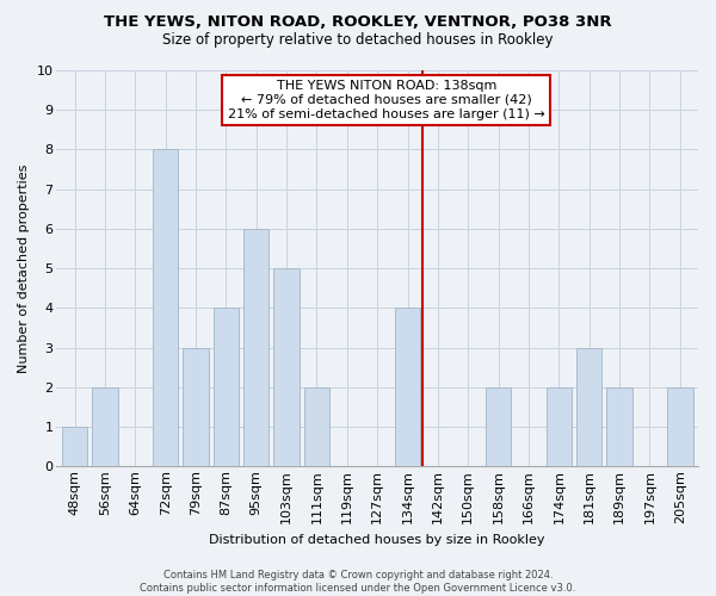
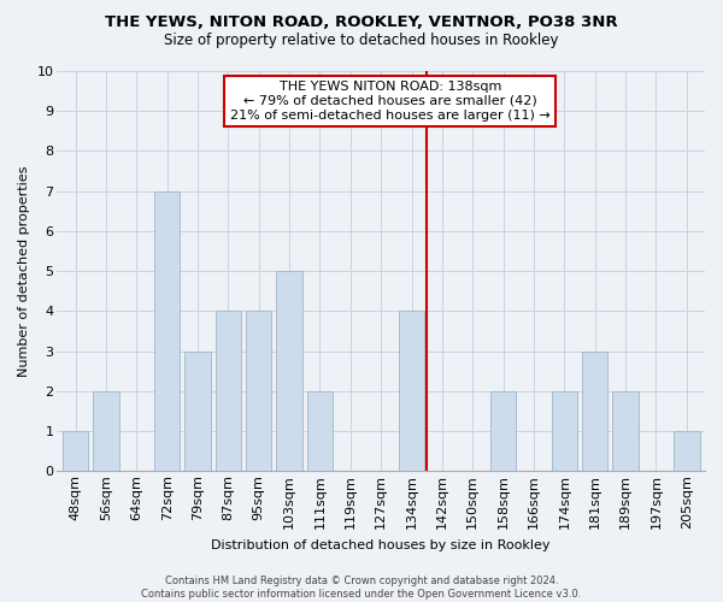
72sqm: 8 -> 7
95sqm: 6 -> 4
205sqm: 2 -> 1
